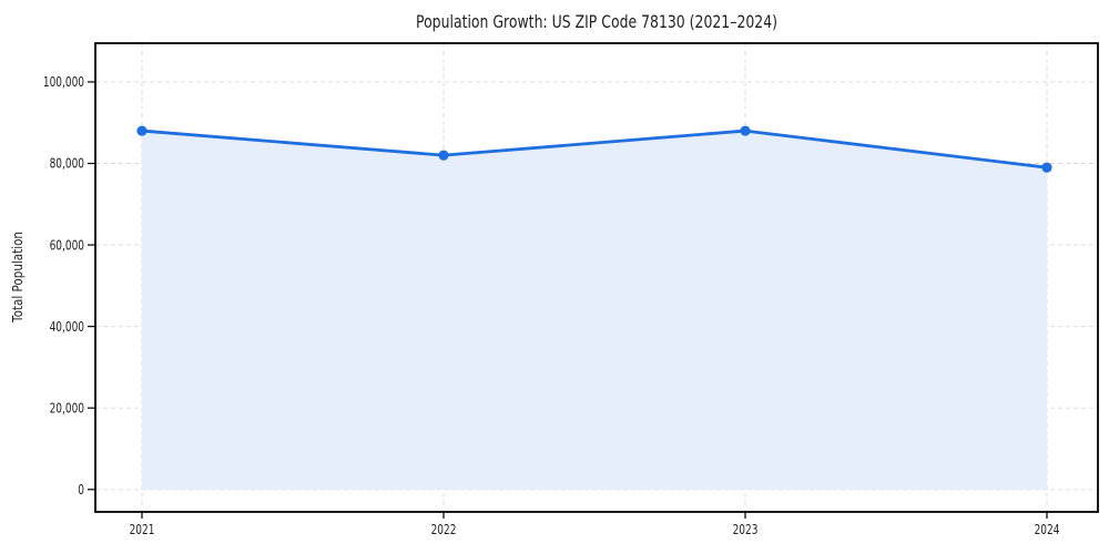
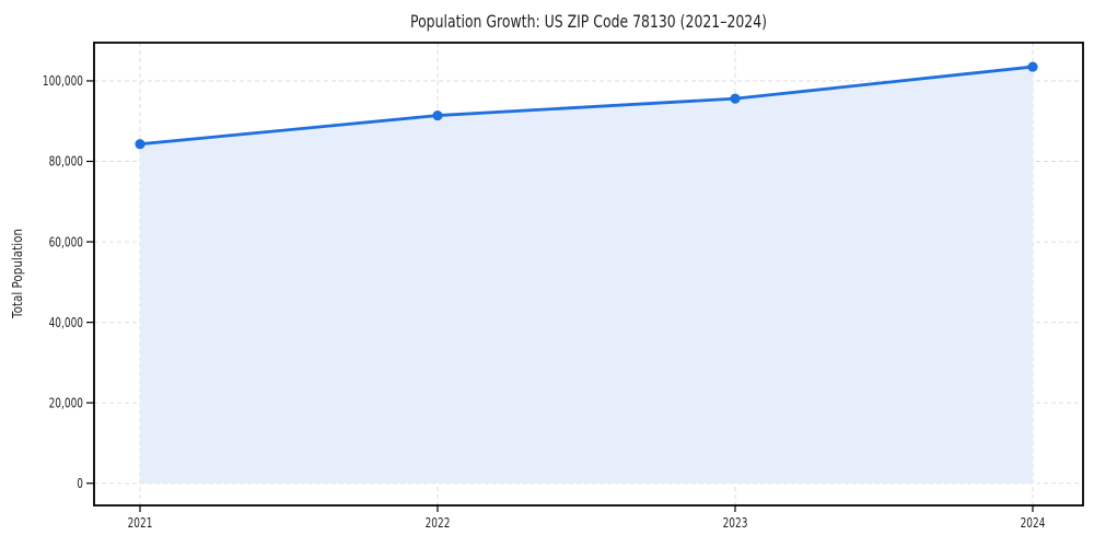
2021: 88000 -> 84000
2022: 82000 -> 91000
2023: 88000 -> 96000
2024: 79000 -> 104000
